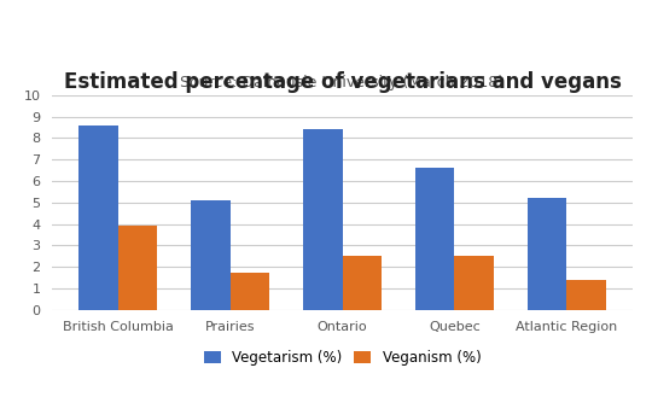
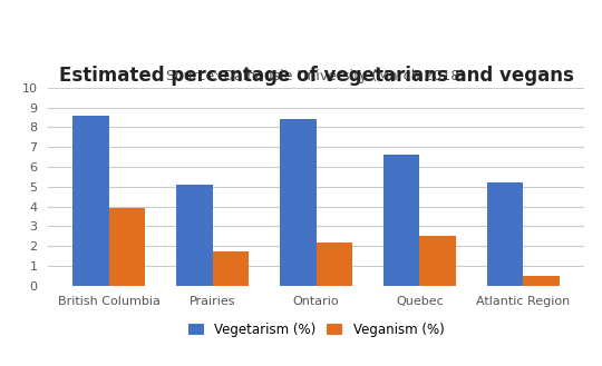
Veganism (%)/Ontario: 2.5 -> 2.2
Veganism (%)/Atlantic Region: 1.4 -> 0.5
